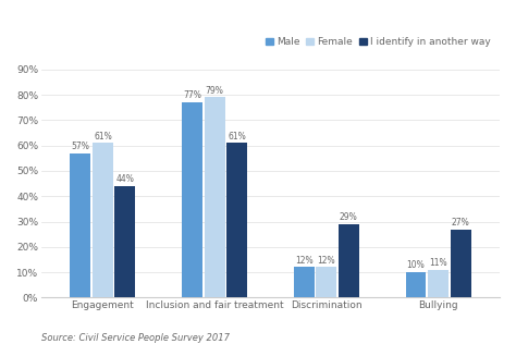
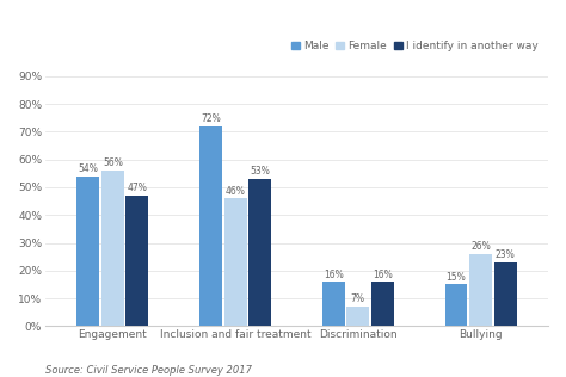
Male/Engagement: 57% -> 54%
Female/Engagement: 61% -> 56%
I identify in another way/Engagement: 44% -> 47%
Male/Inclusion and fair treatment: 77% -> 72%
Female/Inclusion and fair treatment: 79% -> 46%
I identify in another way/Inclusion and fair treatment: 61% -> 53%
Male/Discrimination: 12% -> 16%
Female/Discrimination: 12% -> 7%
I identify in another way/Discrimination: 29% -> 16%
Male/Bullying: 10% -> 15%
Female/Bullying: 11% -> 26%
I identify in another way/Bullying: 27% -> 23%
